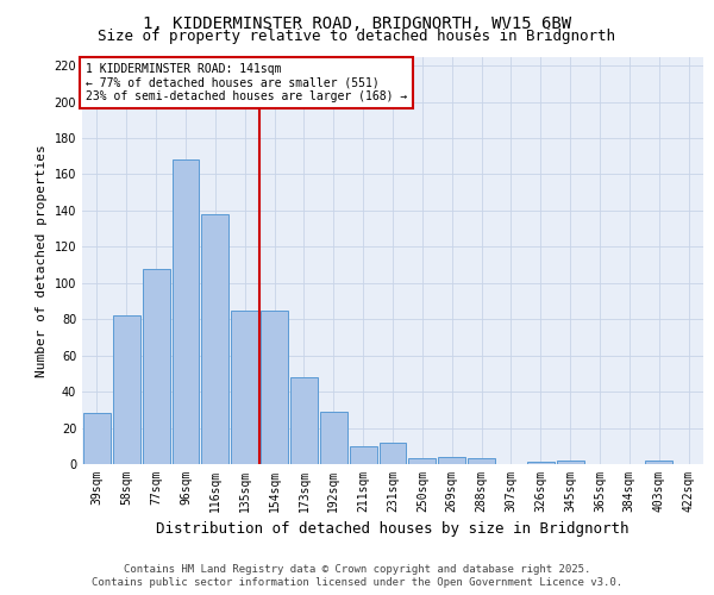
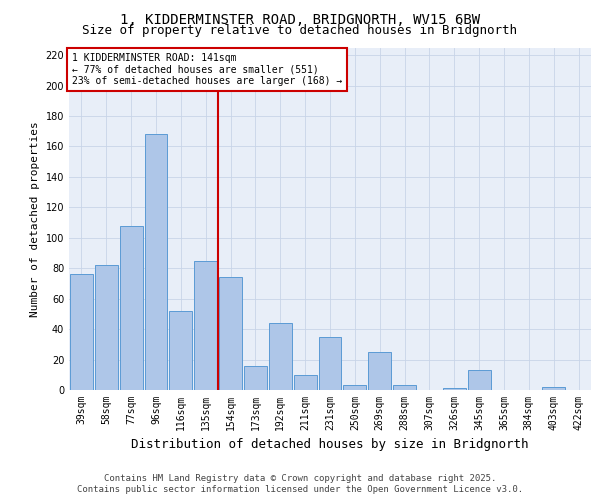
39sqm: 28 -> 76
116sqm: 138 -> 52
154sqm: 85 -> 74
173sqm: 48 -> 16
192sqm: 29 -> 44
231sqm: 12 -> 35
269sqm: 4 -> 25
345sqm: 2 -> 13
